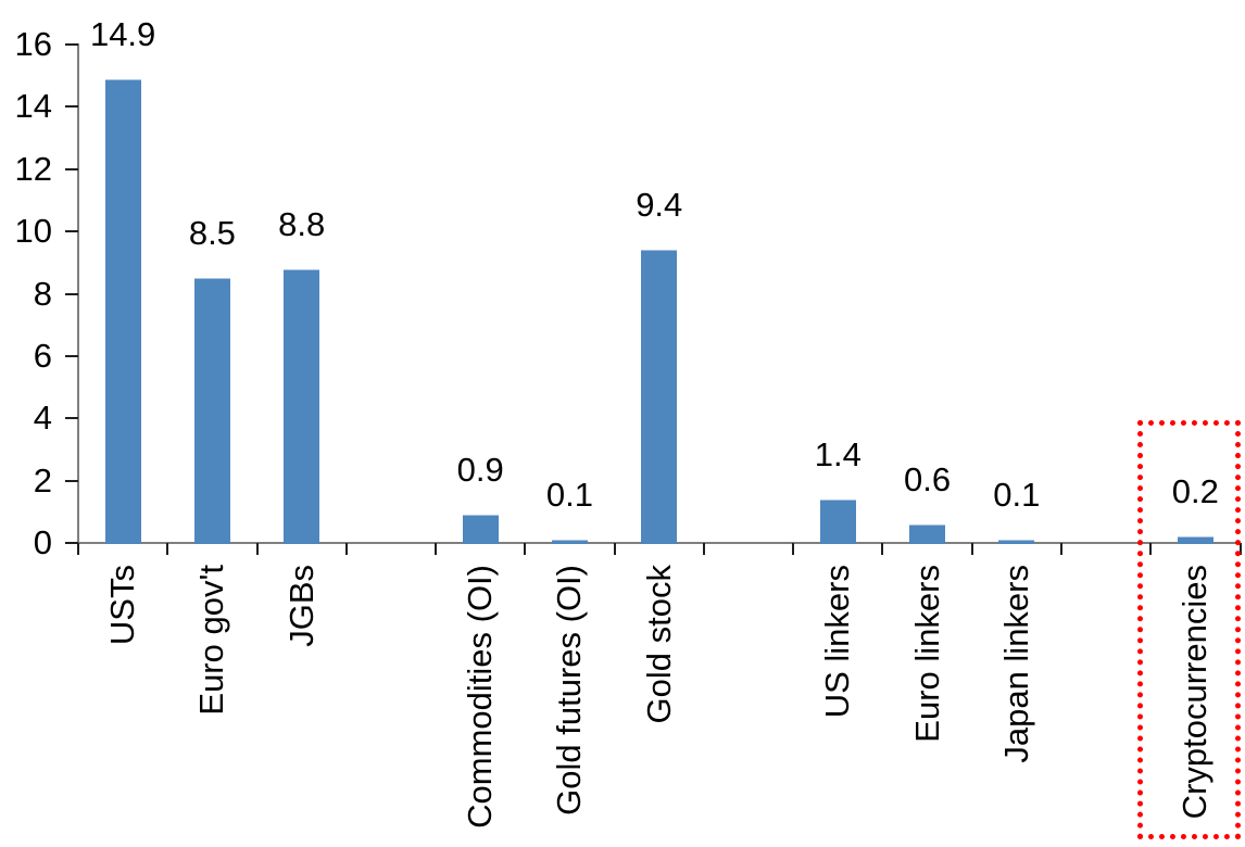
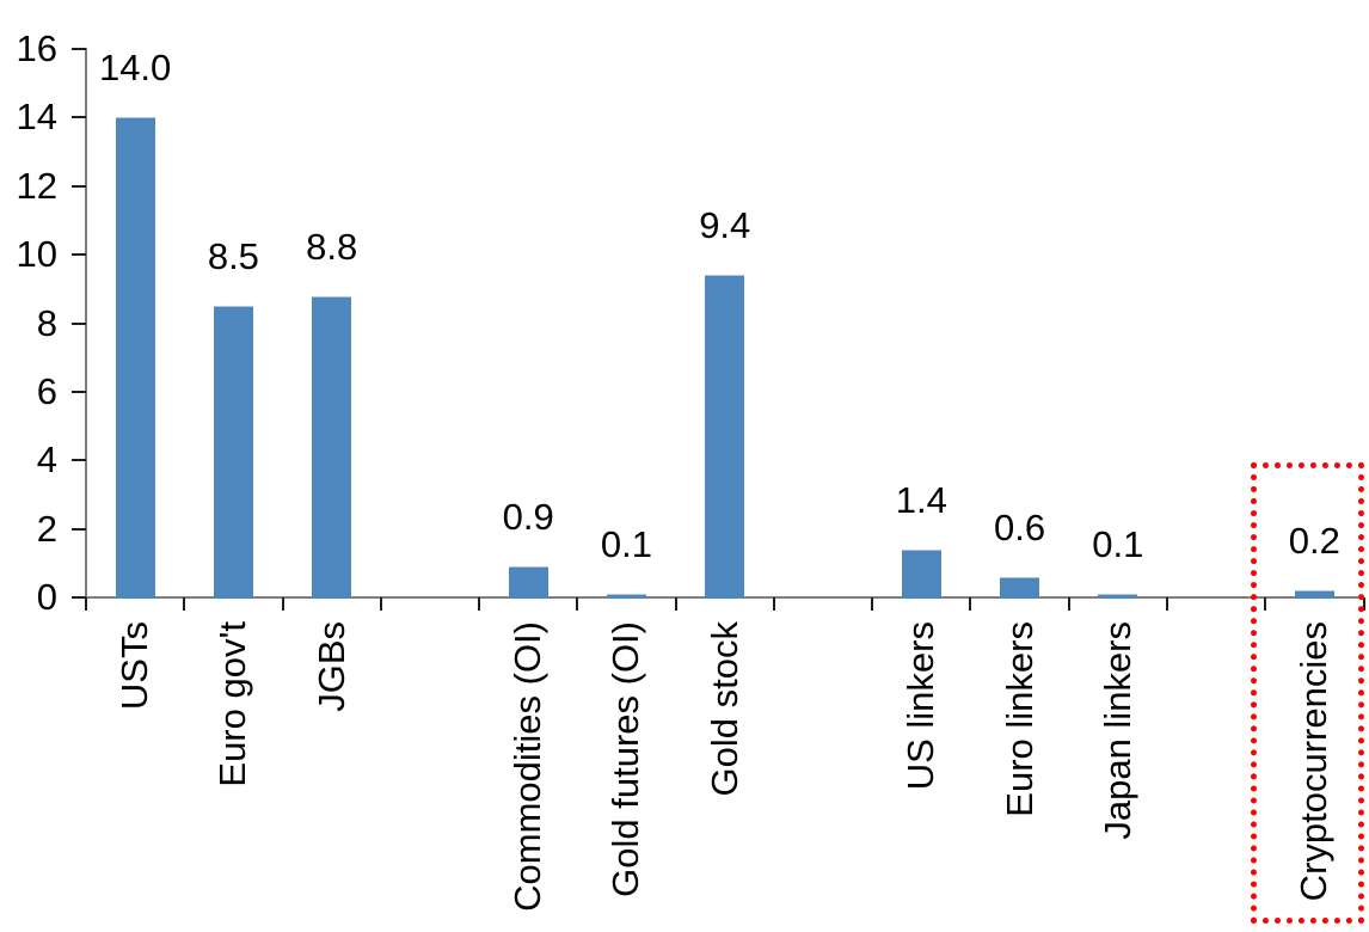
USTs: 14.9 -> 14.0
